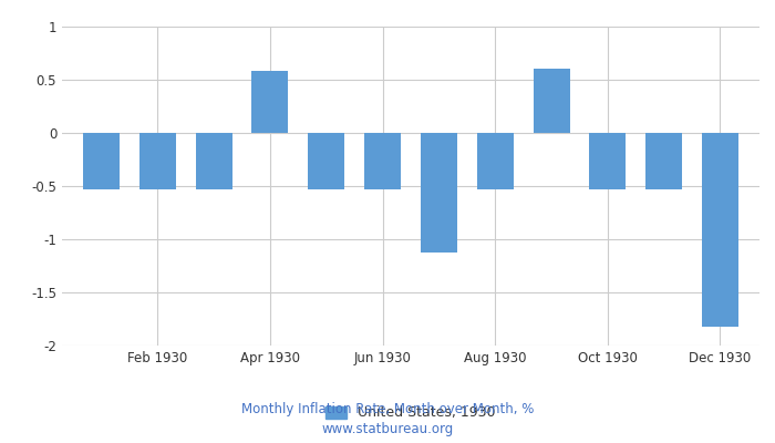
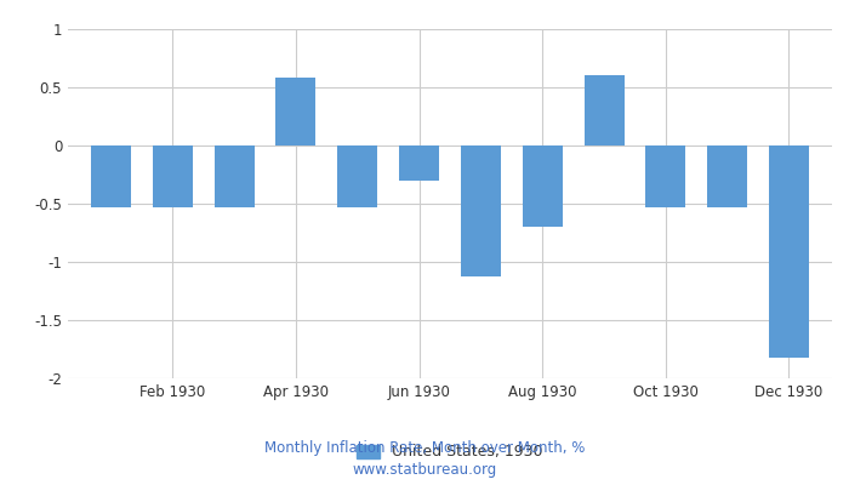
Jun 1930: -0.53 -> -0.30
Aug 1930: -0.53 -> -0.70
